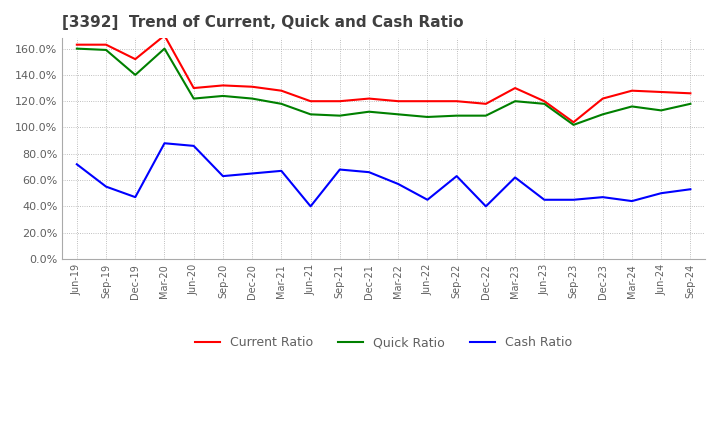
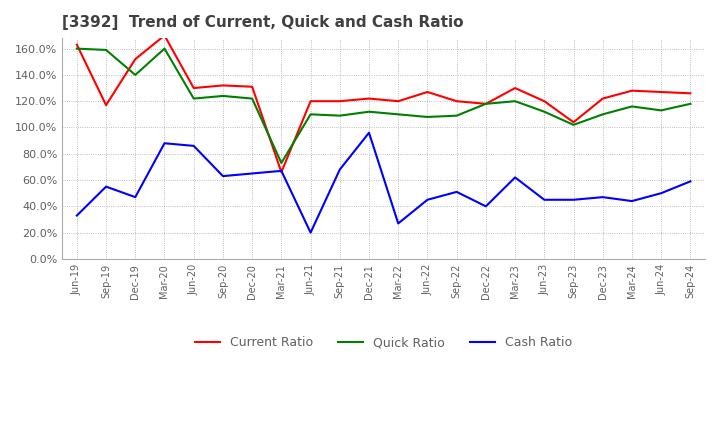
Cash Ratio/Jun-19: 72% -> 33%
Current Ratio/Sep-19: 163% -> 117%
Current Ratio/Mar-21: 128% -> 66%
Quick Ratio/Mar-21: 118% -> 73%
Cash Ratio/Jun-21: 40% -> 20%
Cash Ratio/Dec-21: 66% -> 96%
Cash Ratio/Mar-22: 57% -> 27%
Current Ratio/Jun-22: 120% -> 127%
Cash Ratio/Sep-22: 63% -> 51%
Quick Ratio/Dec-22: 109% -> 118%
Quick Ratio/Jun-23: 118% -> 112%
Cash Ratio/Sep-24: 53% -> 59%
